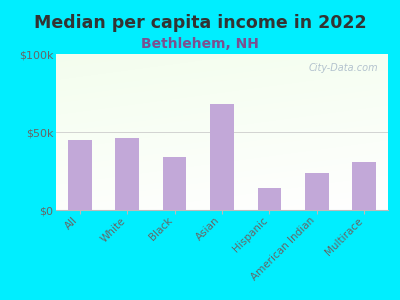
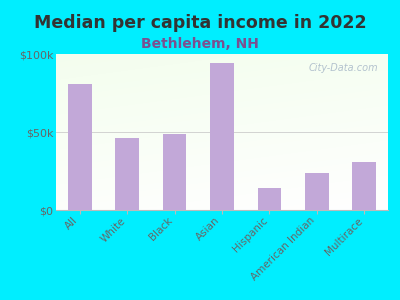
All: $45k -> $81k
Black: $34k -> $49k
Asian: $68k -> $94k
